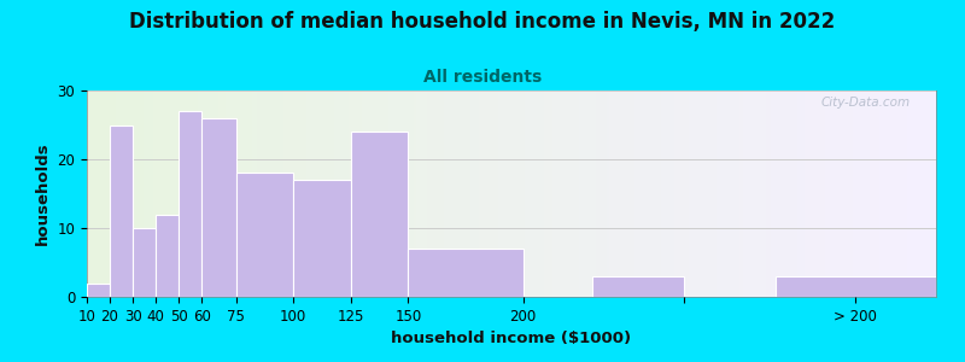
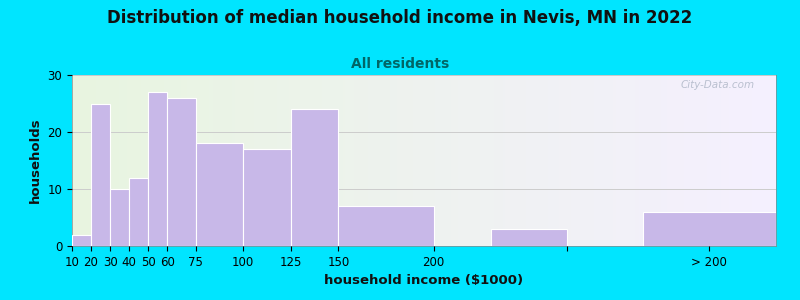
> 200: 3 -> 6
